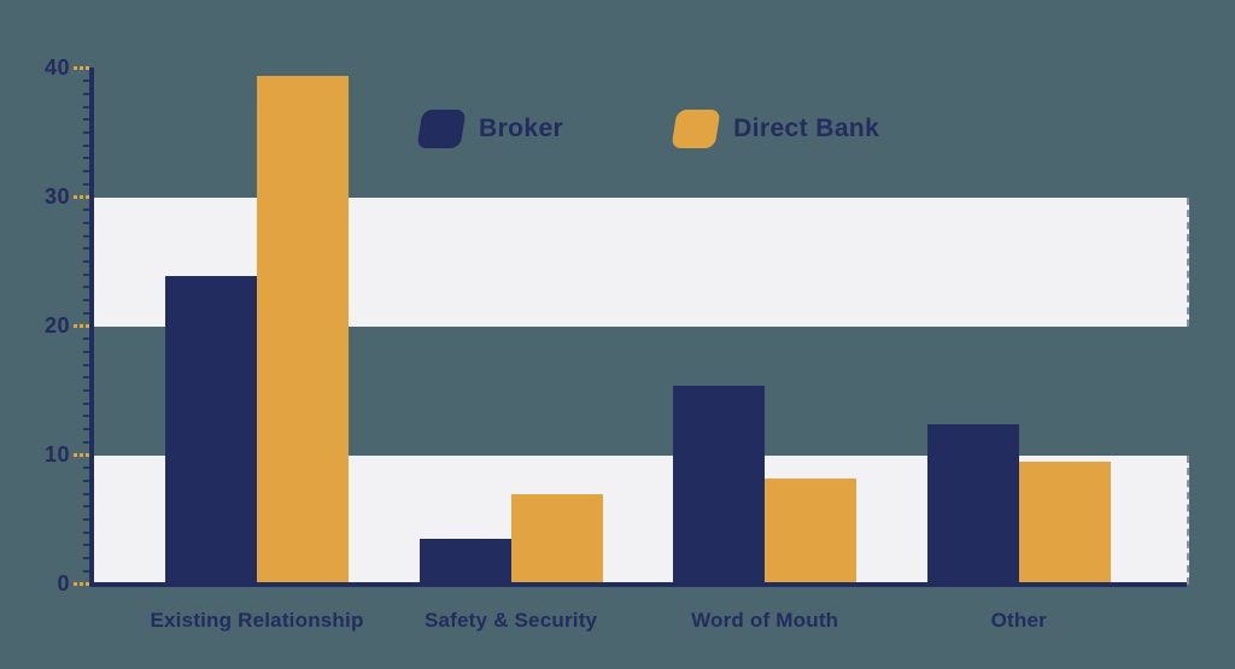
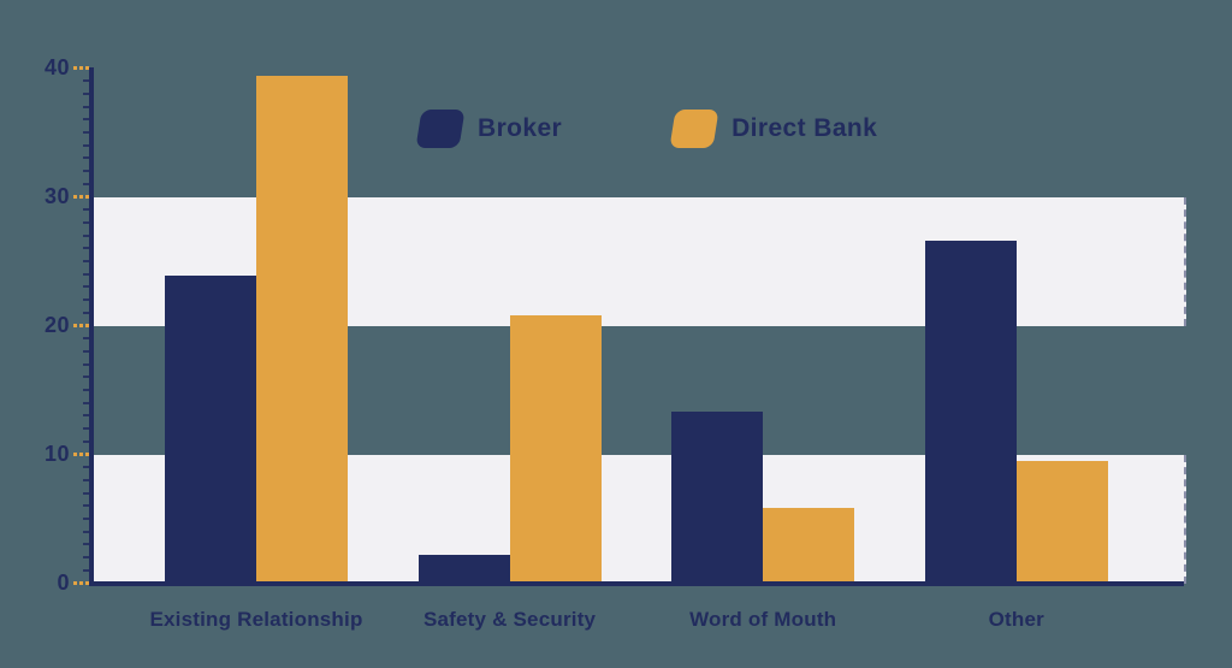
Broker/Safety & Security: 3.5 -> 2.2
Direct Bank/Safety & Security: 7.0 -> 20.8
Broker/Word of Mouth: 15.4 -> 13.3
Direct Bank/Word of Mouth: 8.2 -> 5.8
Broker/Other: 12.4 -> 26.6
